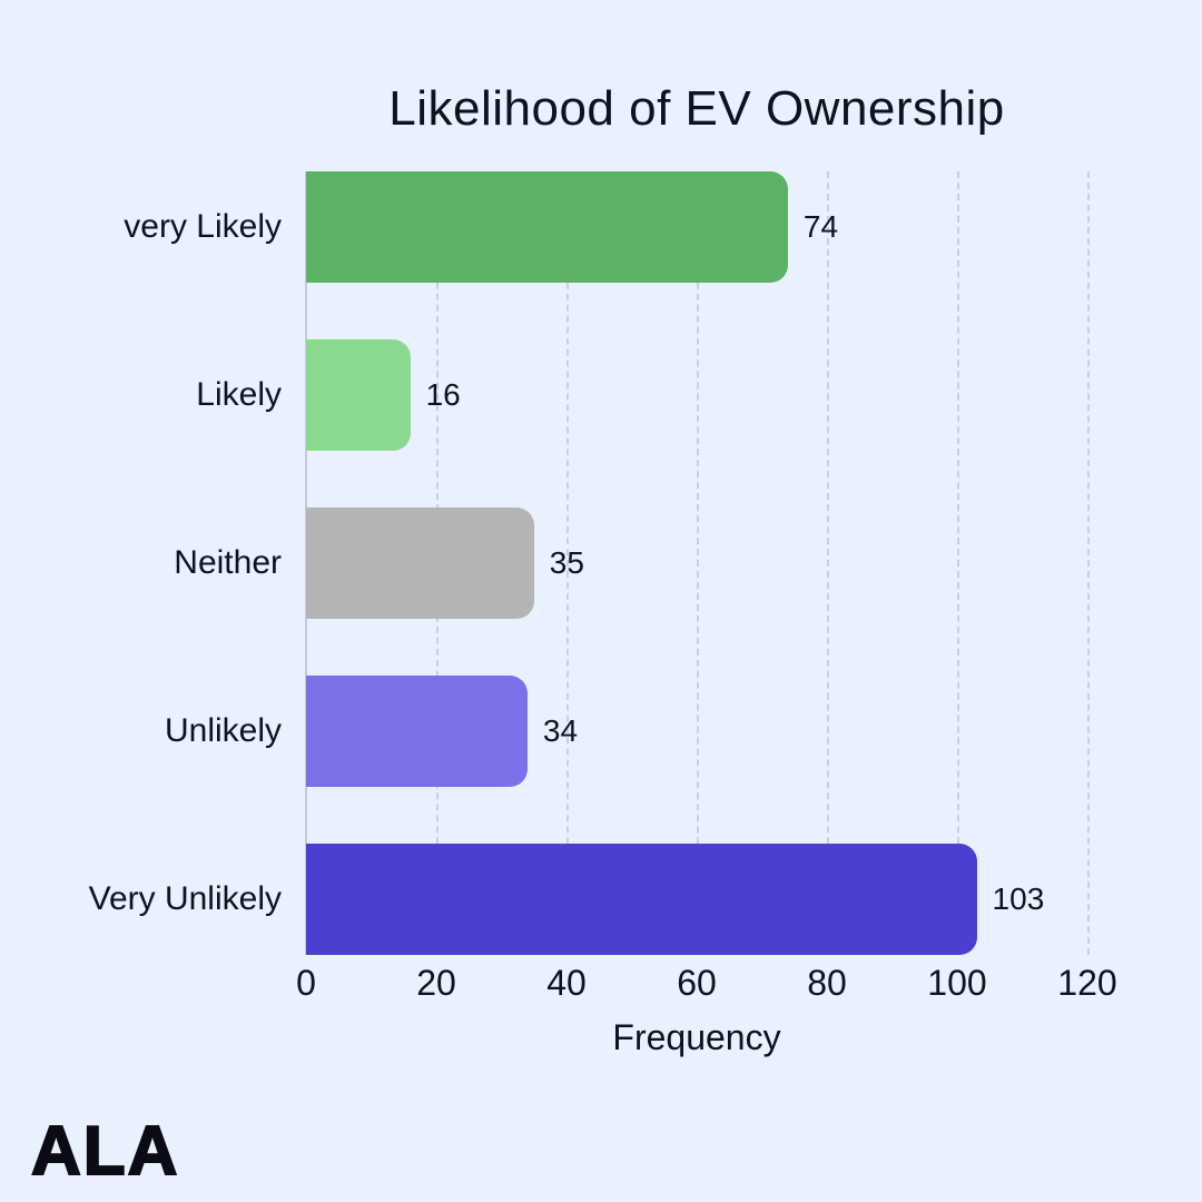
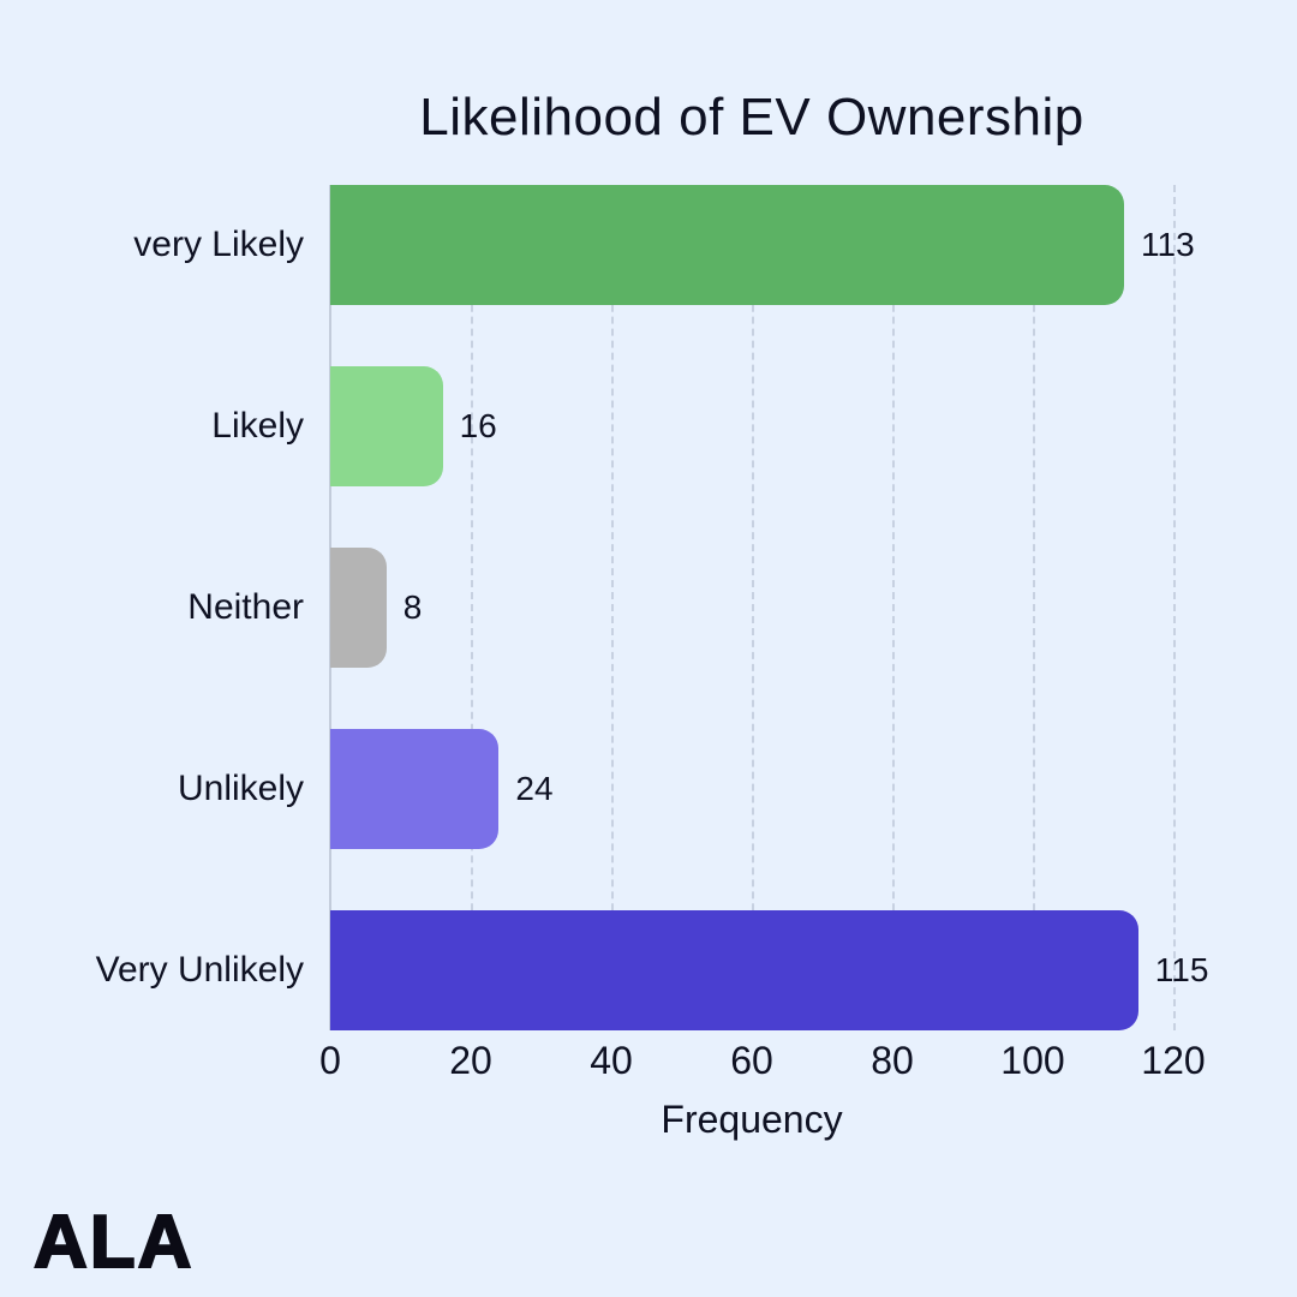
very Likely: 74 -> 113
Neither: 35 -> 8
Unlikely: 34 -> 24
Very Unlikely: 103 -> 115
